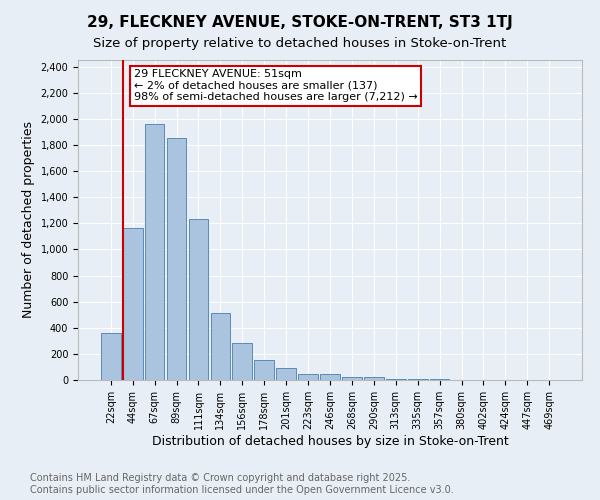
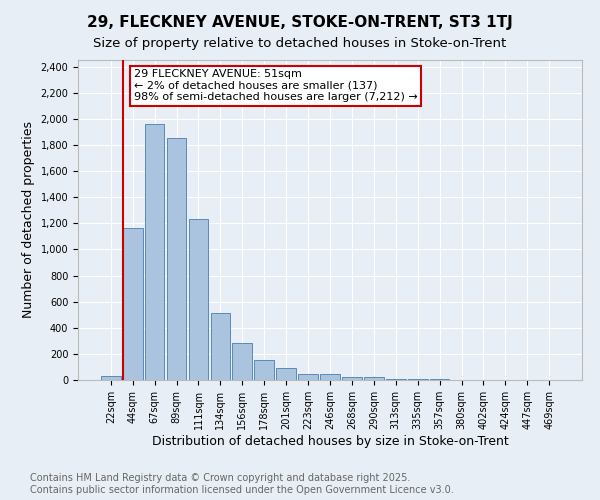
22sqm: 360 -> 30
